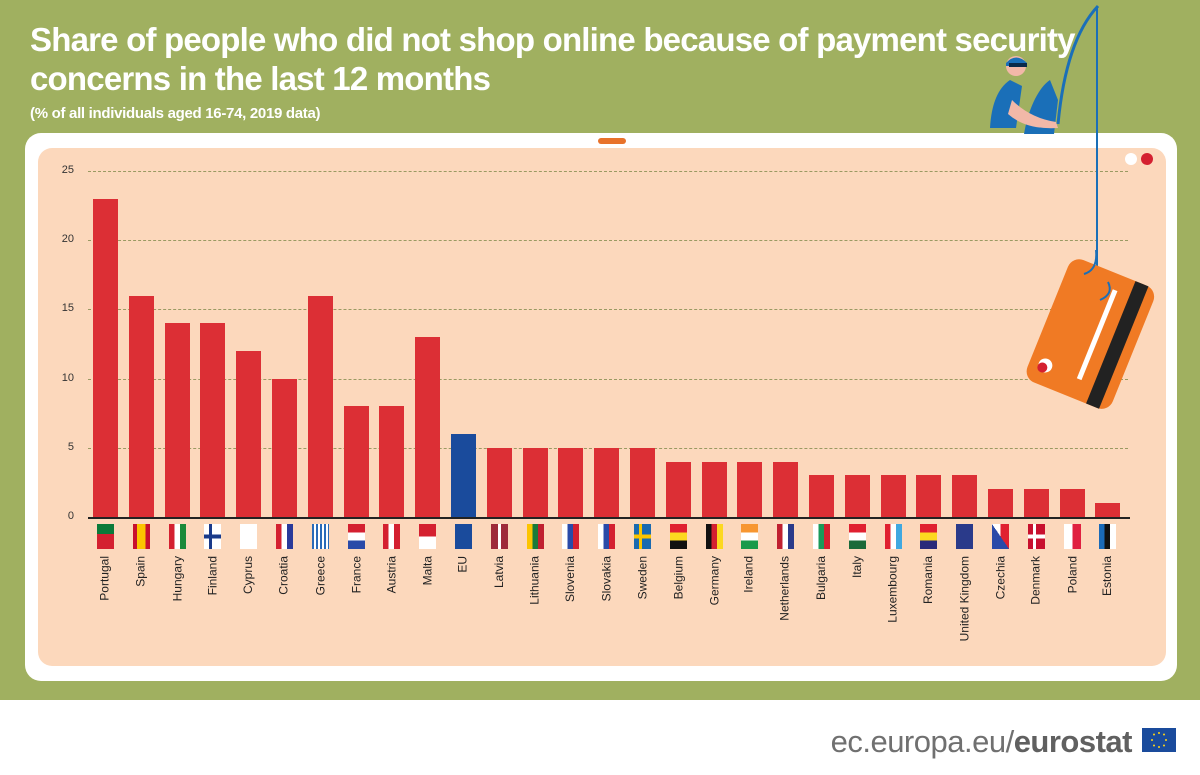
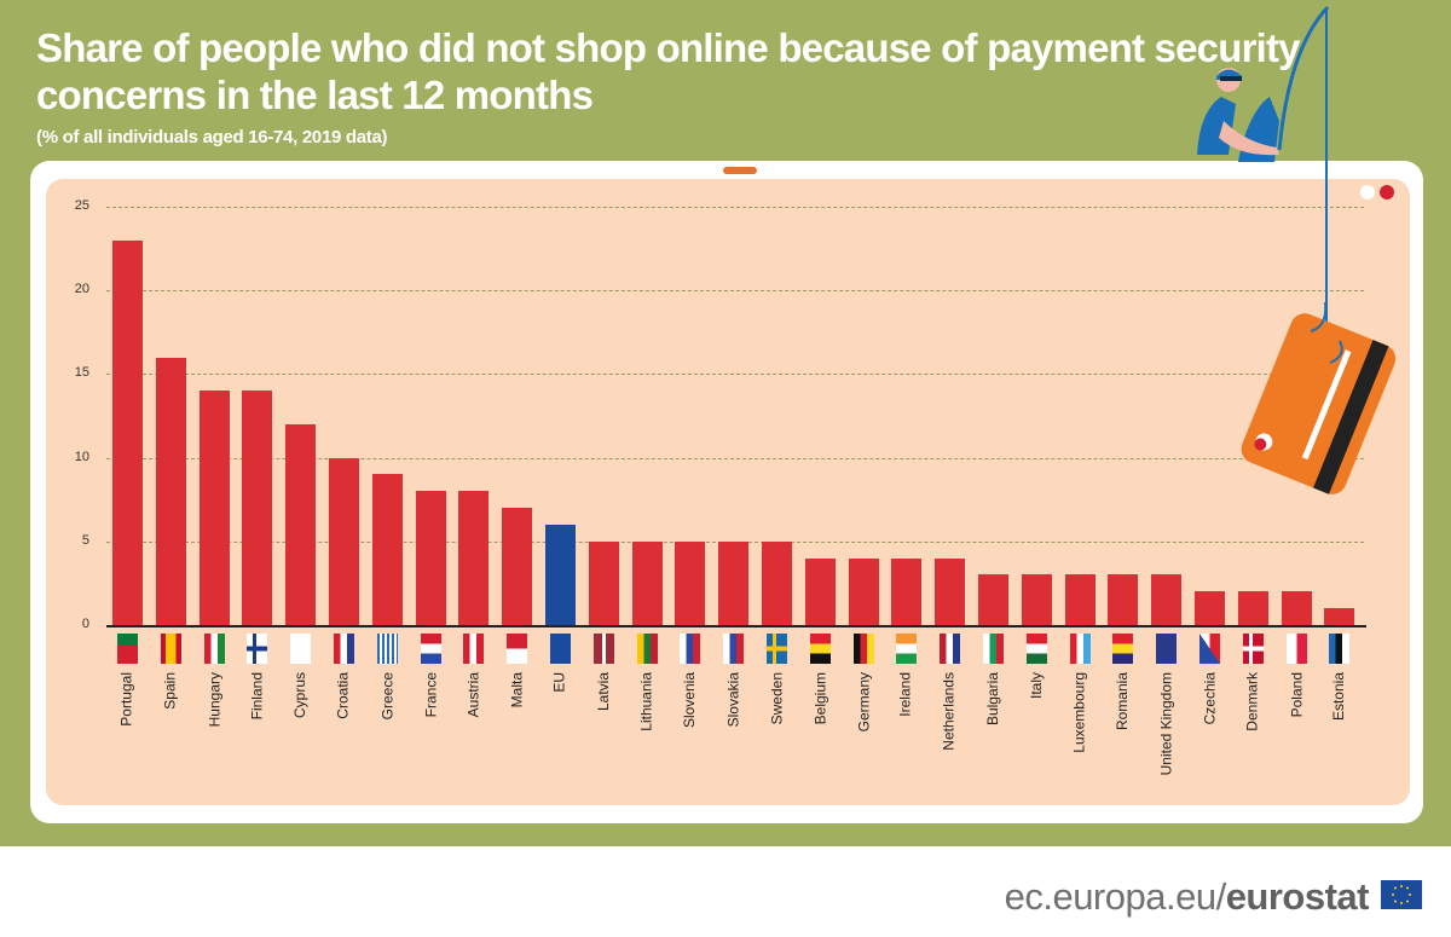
Greece: 16 -> 9
Malta: 13 -> 7
